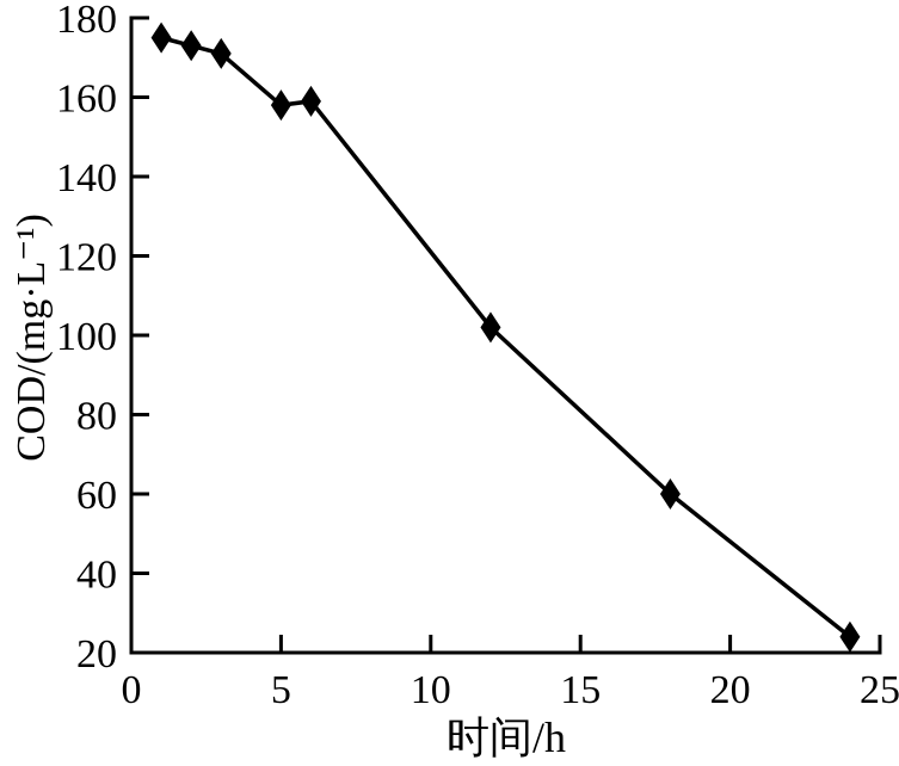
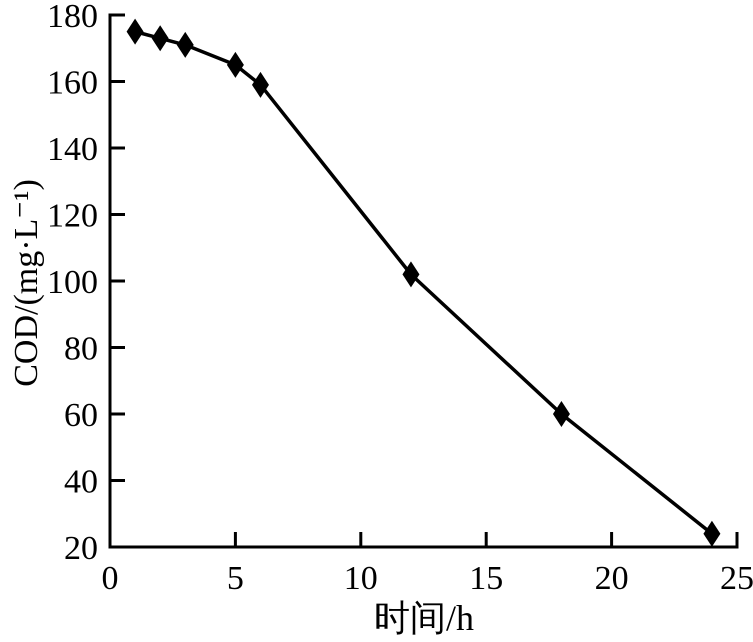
5: 158 -> 165
